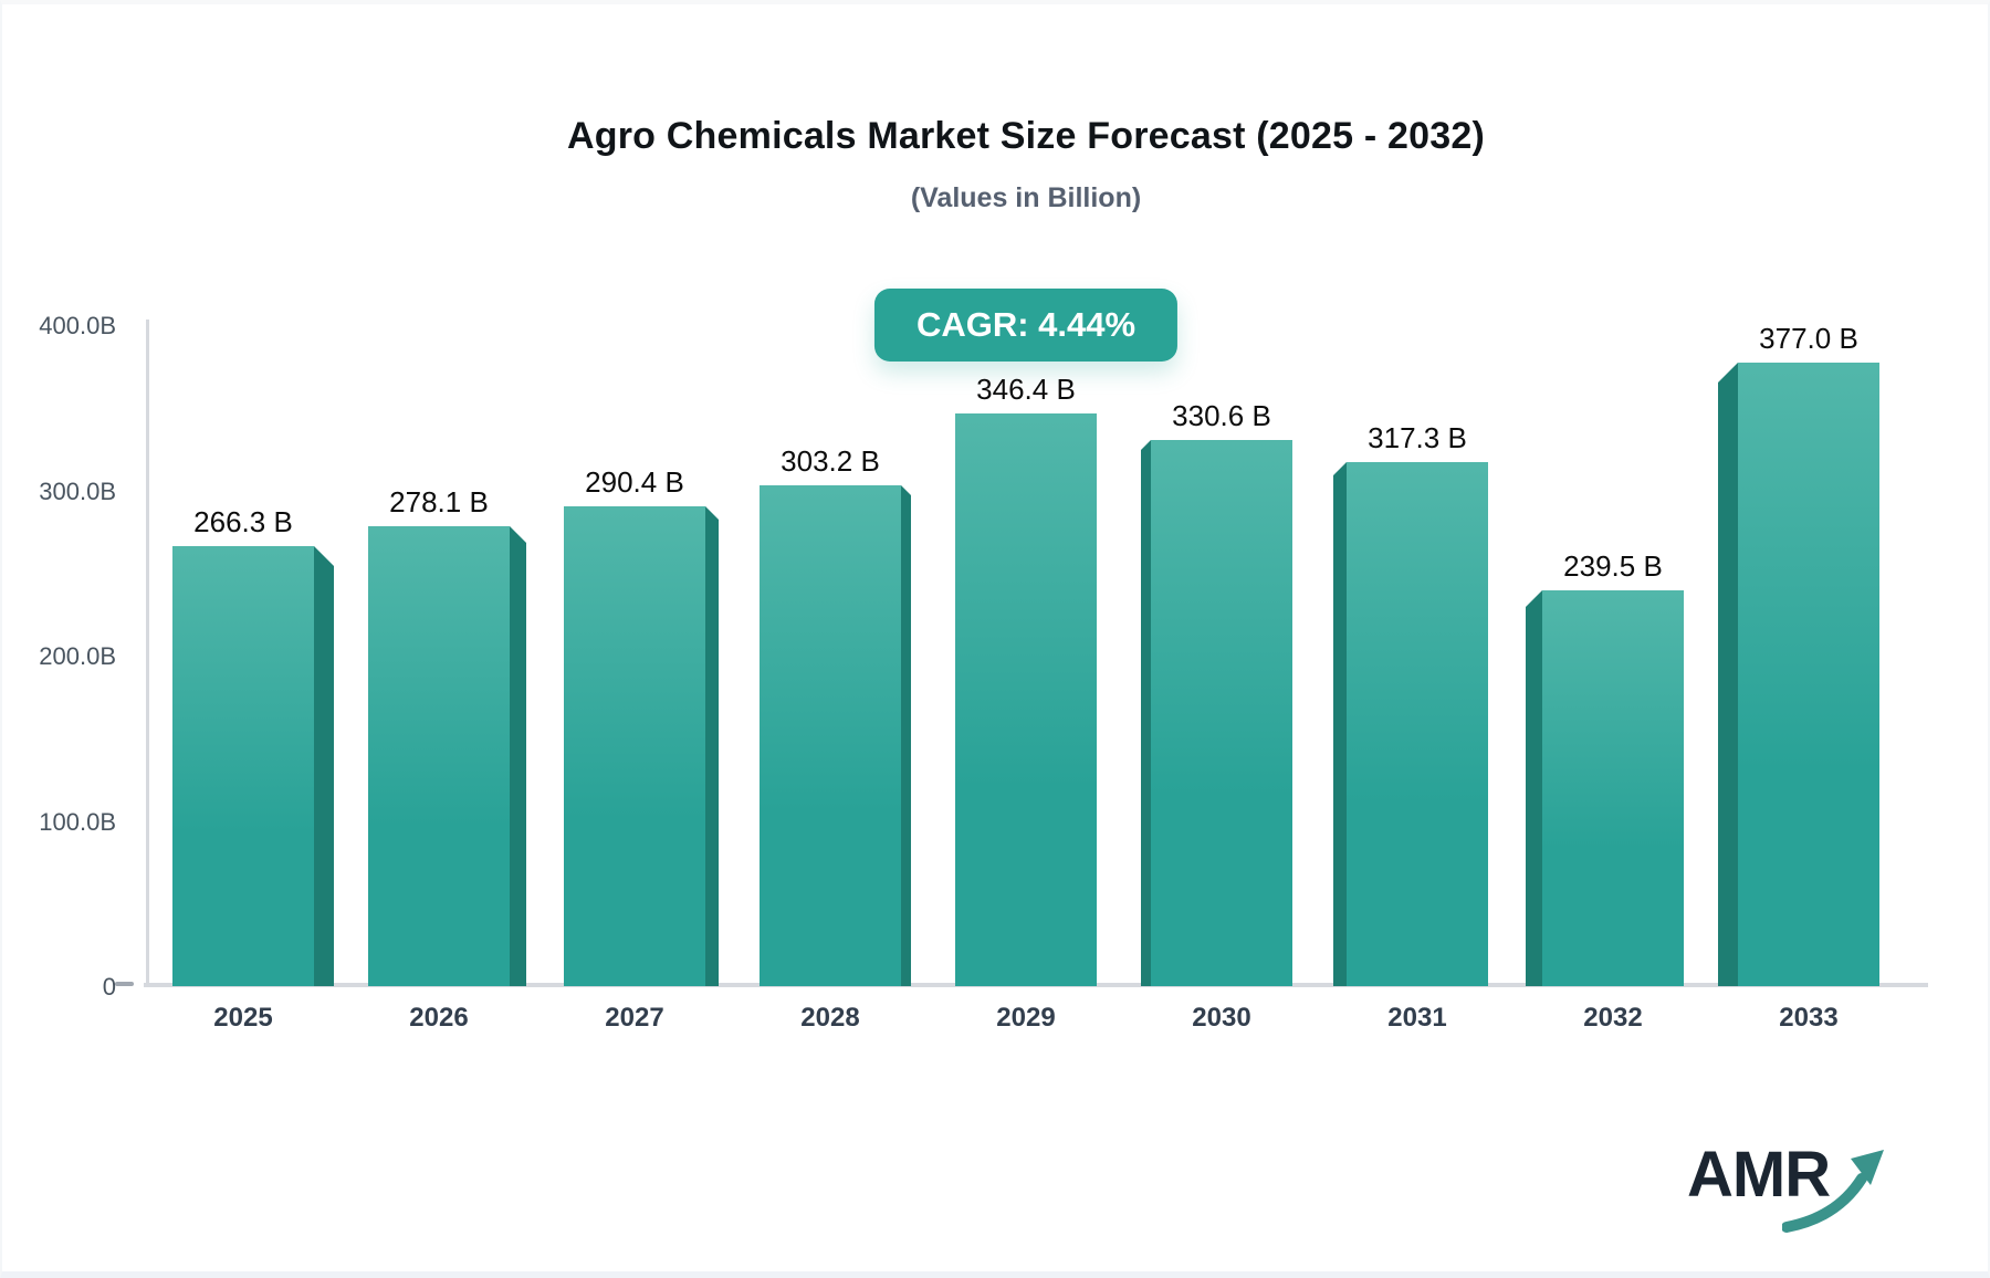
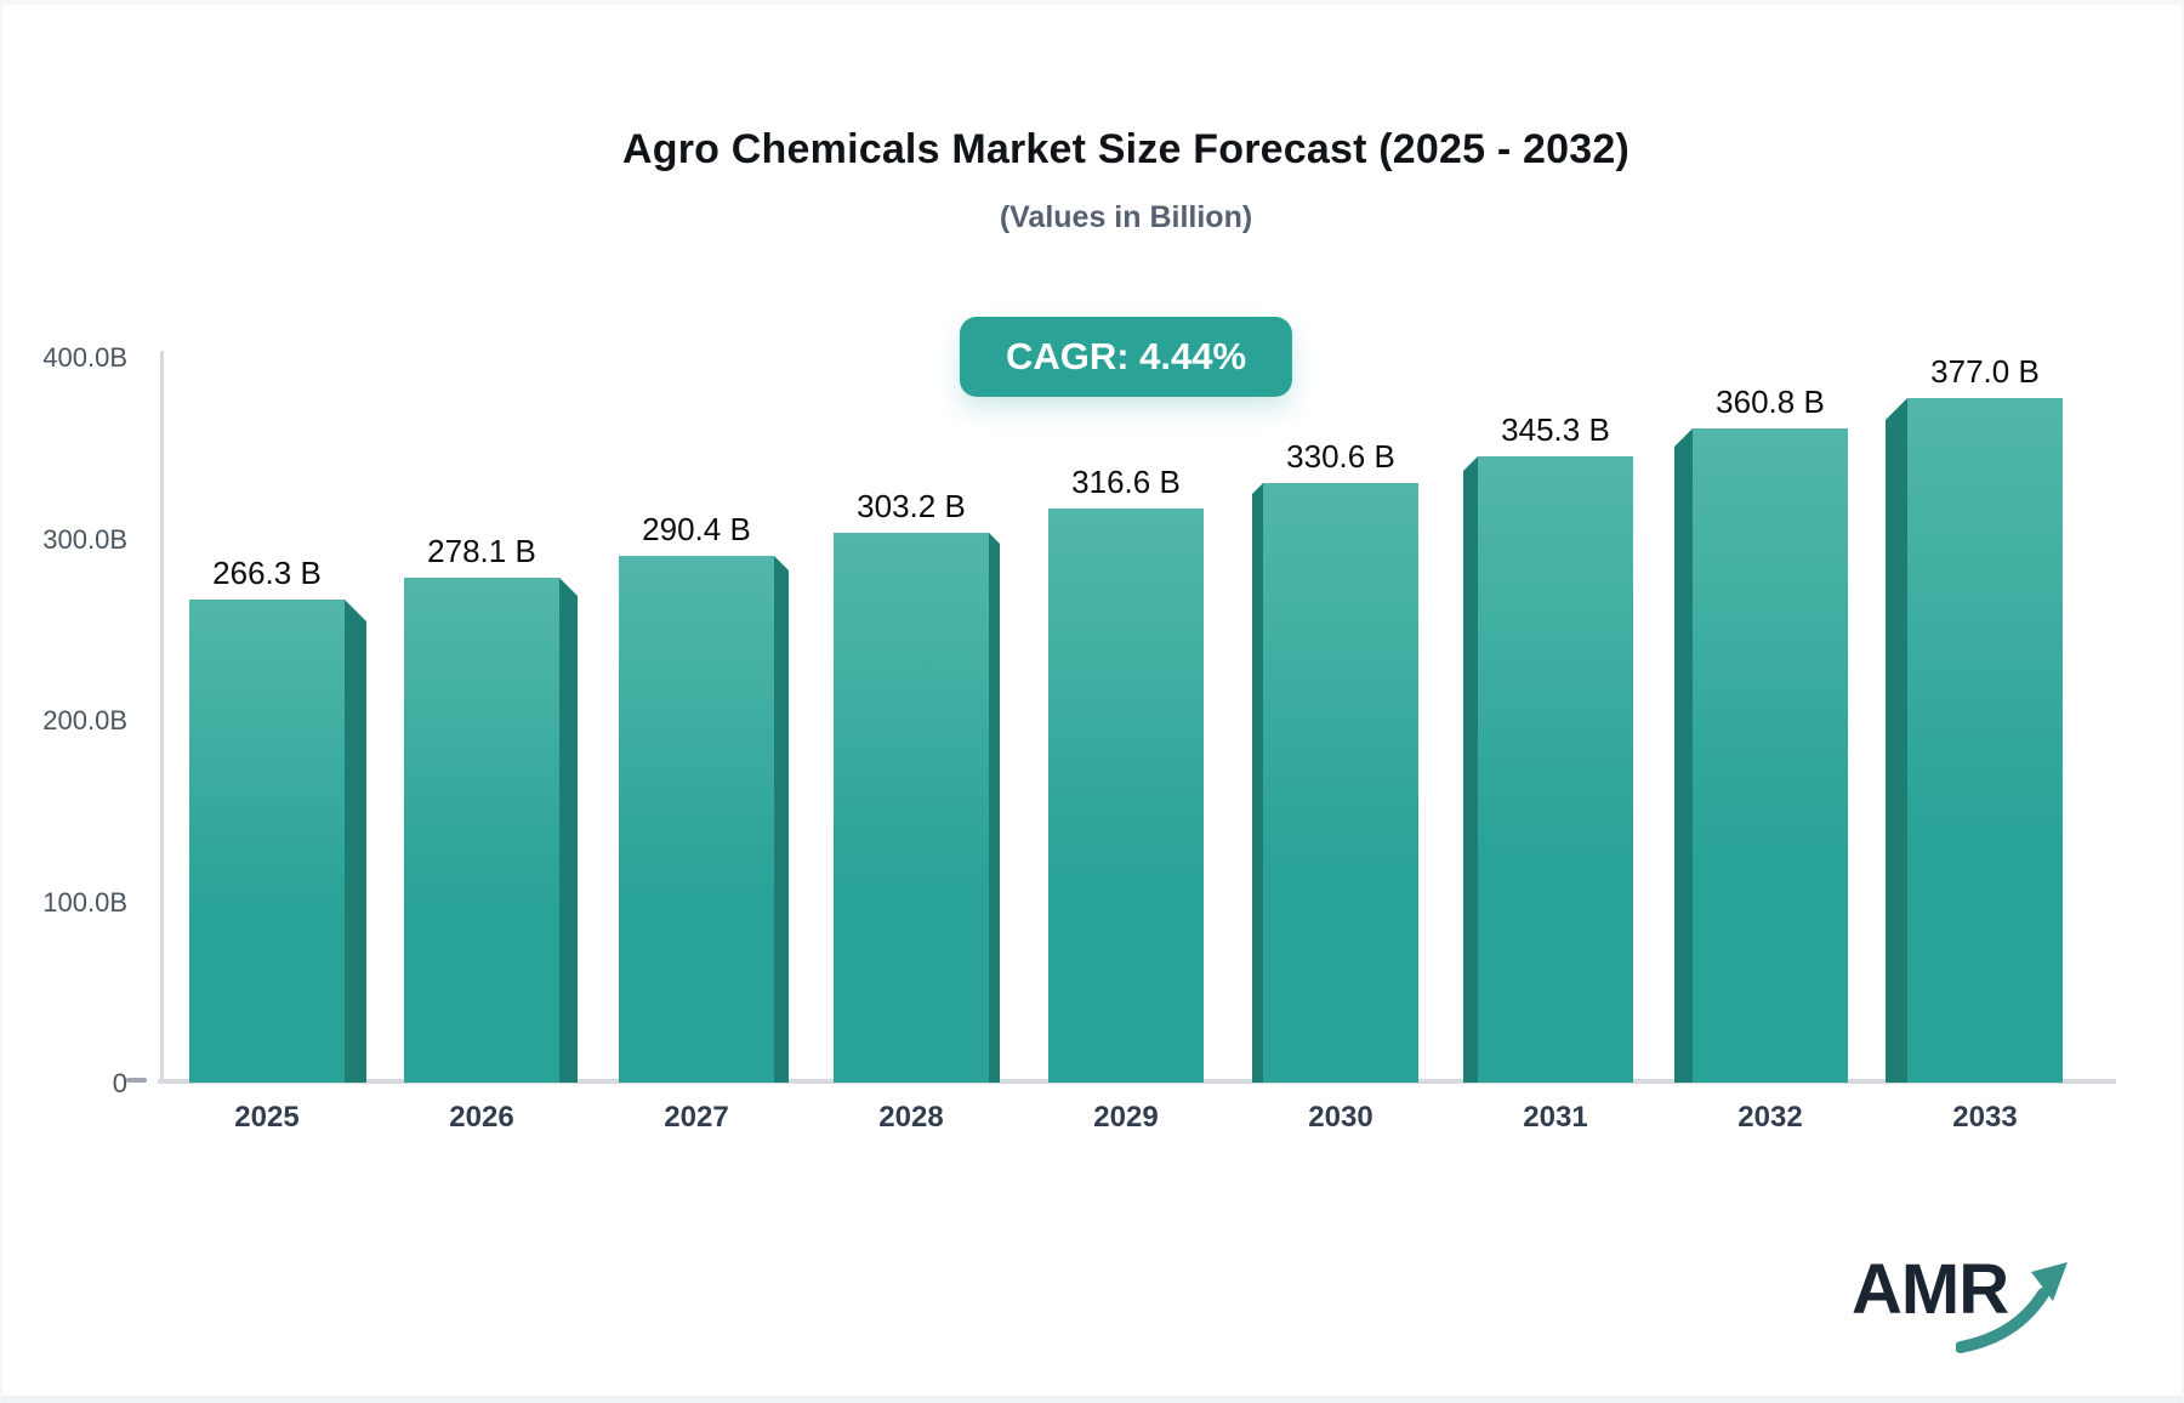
2029: 346.4 -> 316.6
2031: 317.3 -> 345.3
2032: 239.5 -> 360.8
